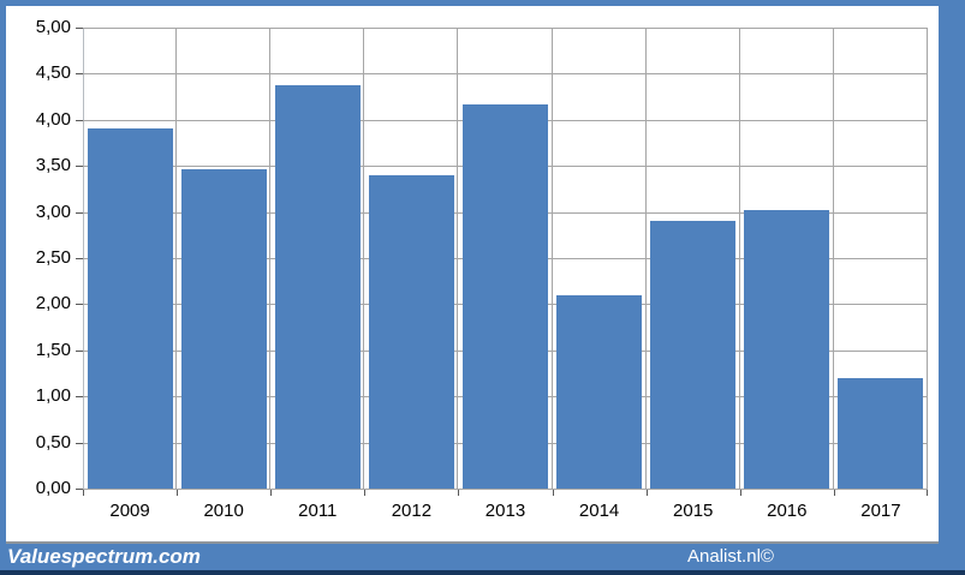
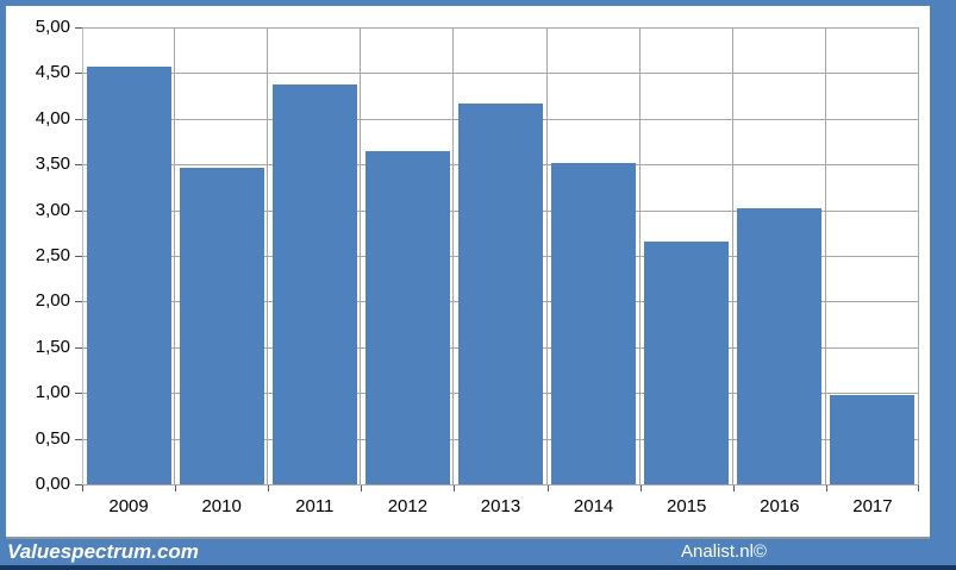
2009: 3,9 -> 4,6
2012: 3,4 -> 3,6
2014: 2,1 -> 3,5
2015: 2,9 -> 2,7
2017: 1,2 -> 1,0
